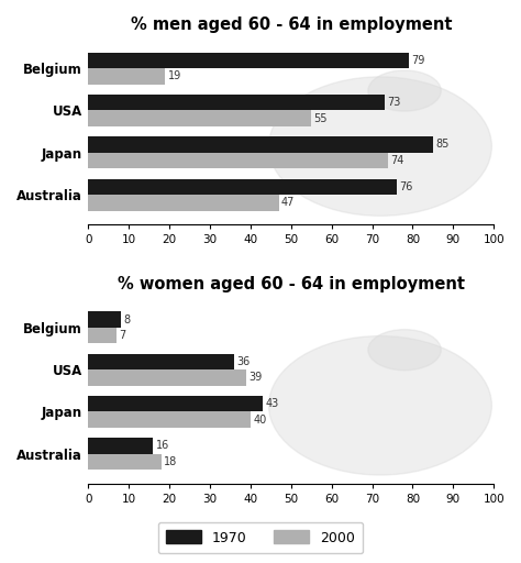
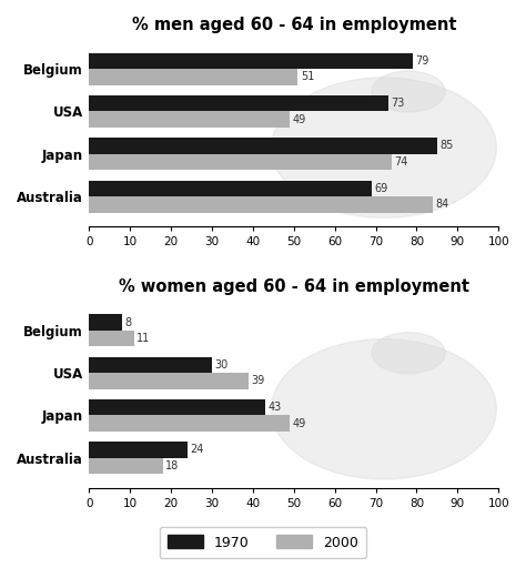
% men aged 60 - 64 in employment/2000/Belgium: 19 -> 51
% men aged 60 - 64 in employment/2000/USA: 55 -> 49
% men aged 60 - 64 in employment/1970/Australia: 76 -> 69
% men aged 60 - 64 in employment/2000/Australia: 47 -> 84
% women aged 60 - 64 in employment/2000/Belgium: 7 -> 11
% women aged 60 - 64 in employment/1970/USA: 36 -> 30
% women aged 60 - 64 in employment/2000/Japan: 40 -> 49
% women aged 60 - 64 in employment/1970/Australia: 16 -> 24
